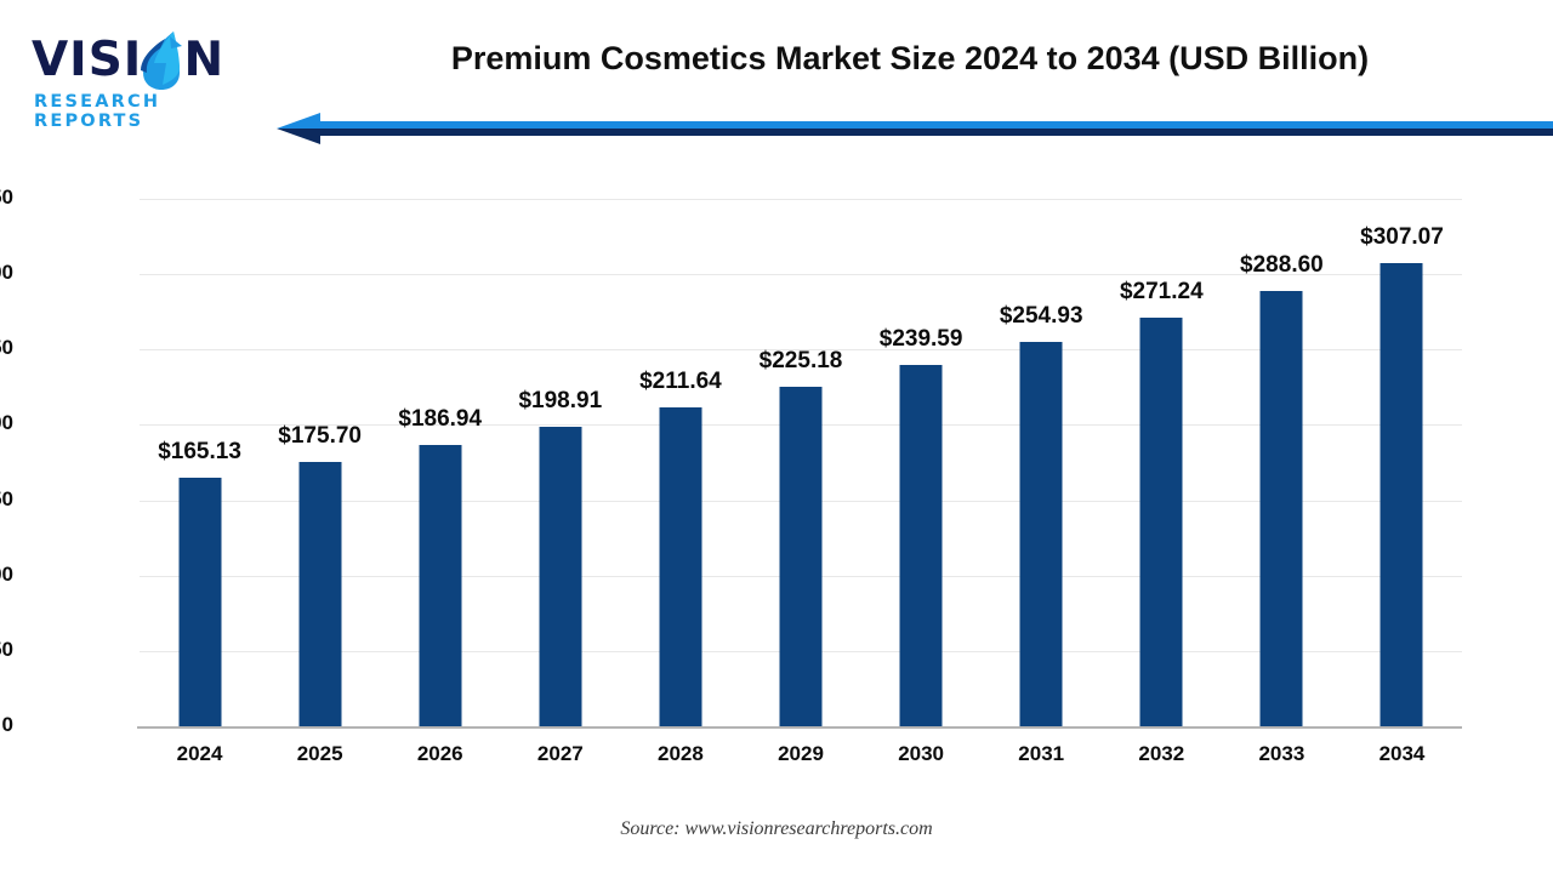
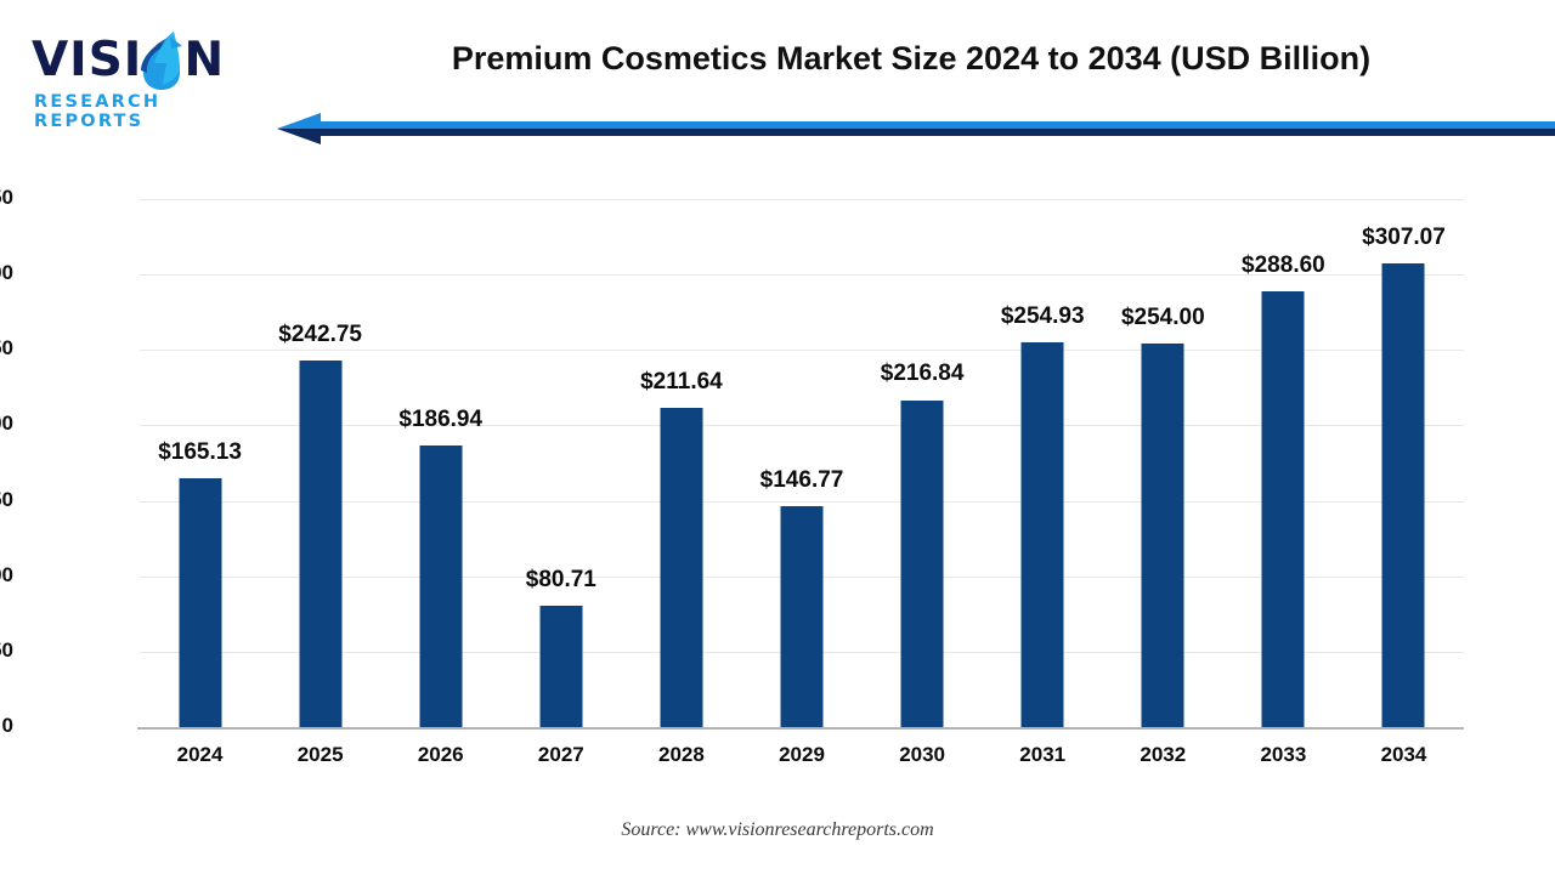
2025: $175.70 -> $242.75
2027: $198.91 -> $80.71
2029: $225.18 -> $146.77
2030: $239.59 -> $216.84
2032: $271.24 -> $254.00
